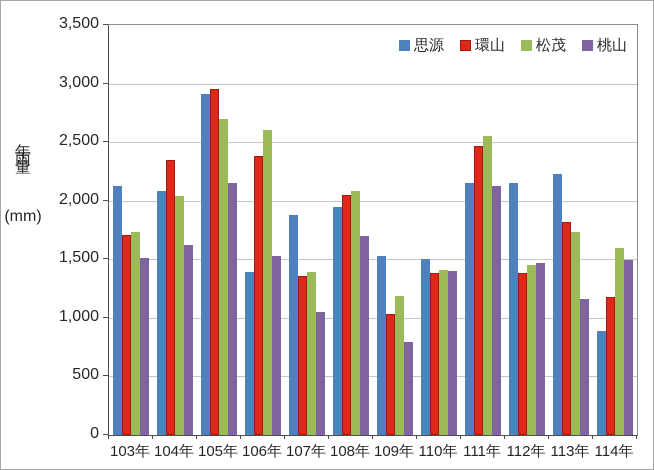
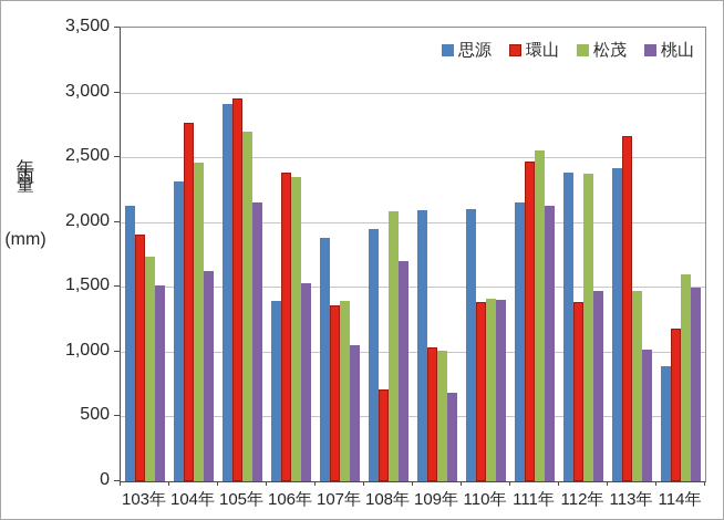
環山/103年: 1710 -> 1900
思源/104年: 2080 -> 2310
環山/104年: 2350 -> 2770
松茂/104年: 2040 -> 2460
松茂/106年: 2600 -> 2350
環山/108年: 2050 -> 710
思源/109年: 1530 -> 2090
松茂/109年: 1190 -> 1010
桃山/109年: 790 -> 680
思源/110年: 1500 -> 2100
思源/112年: 2150 -> 2380
松茂/112年: 1450 -> 2370
思源/113年: 2230 -> 2420
環山/113年: 1820 -> 2660
松茂/113年: 1730 -> 1470
桃山/113年: 1160 -> 1020
